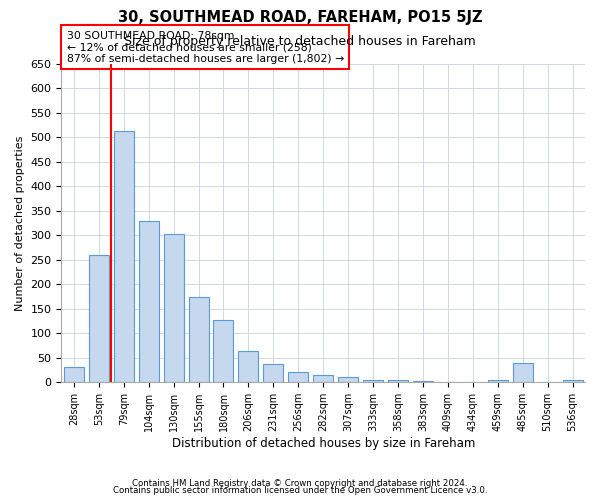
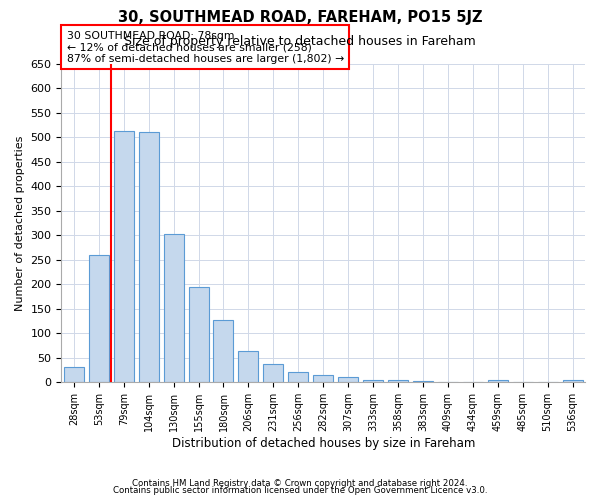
104sqm: 330 -> 512
155sqm: 175 -> 195
485sqm: 40 -> 1
